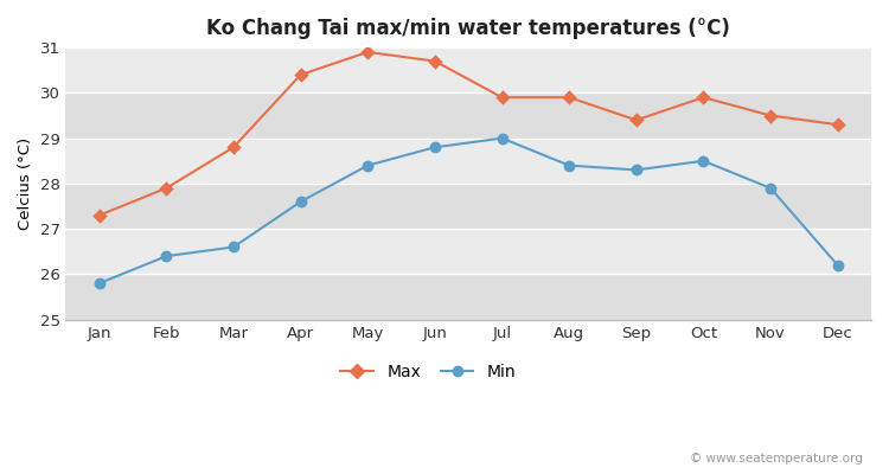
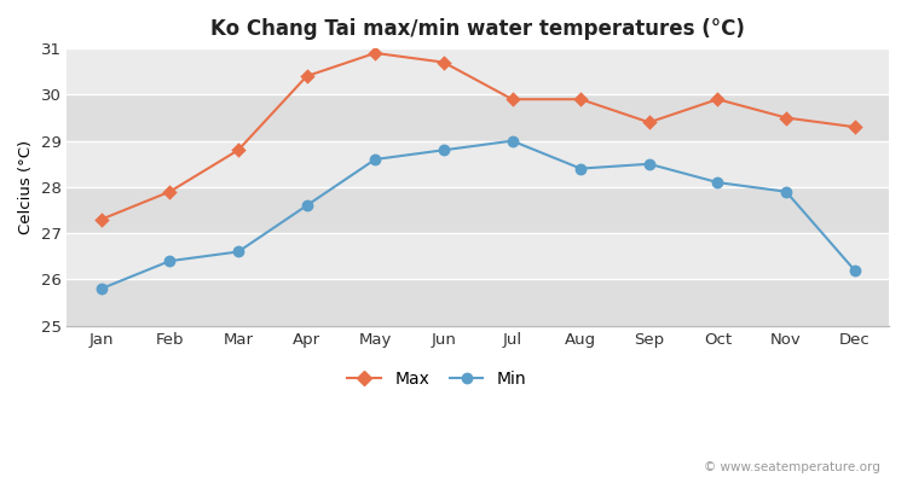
Min/May: 28.4 -> 28.6
Min/Sep: 28.3 -> 28.5
Min/Oct: 28.5 -> 28.1
